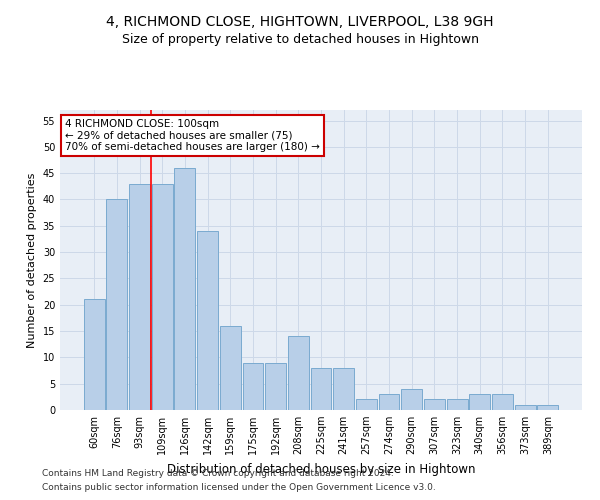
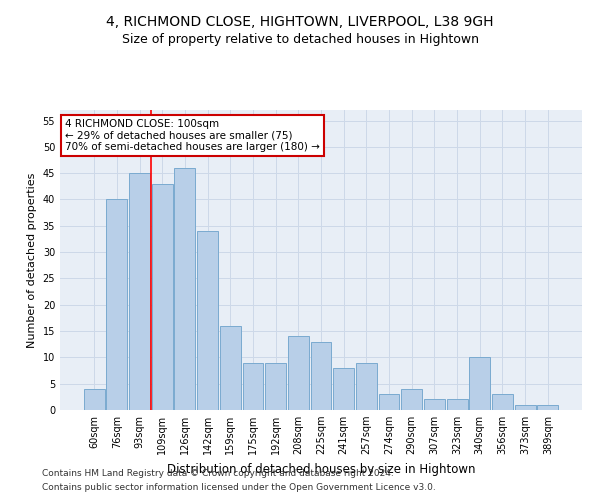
60sqm: 21 -> 4
93sqm: 43 -> 45
225sqm: 8 -> 13
257sqm: 2 -> 9
340sqm: 3 -> 10
